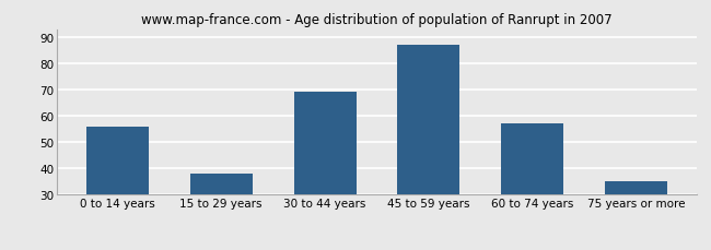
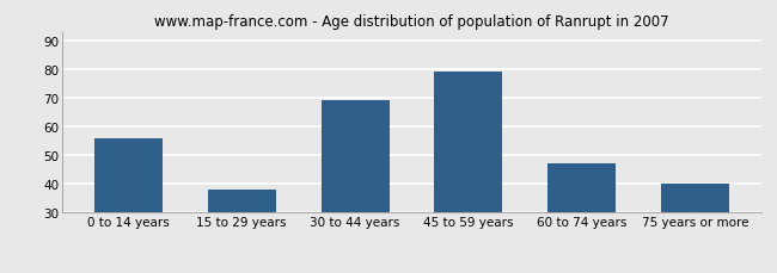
45 to 59 years: 87 -> 79
60 to 74 years: 57 -> 47
75 years or more: 35 -> 40
